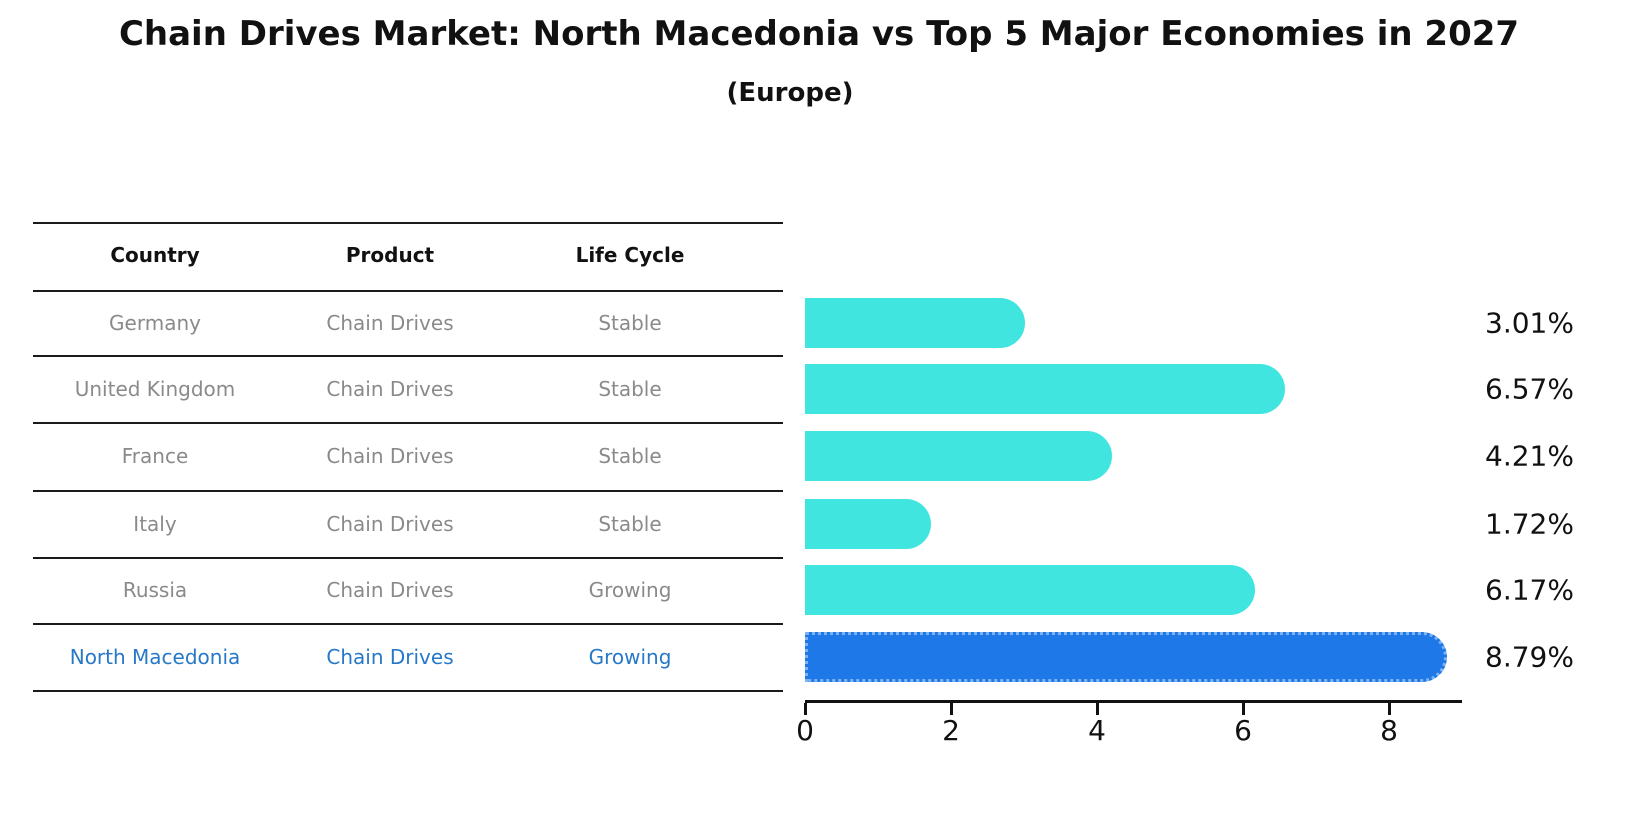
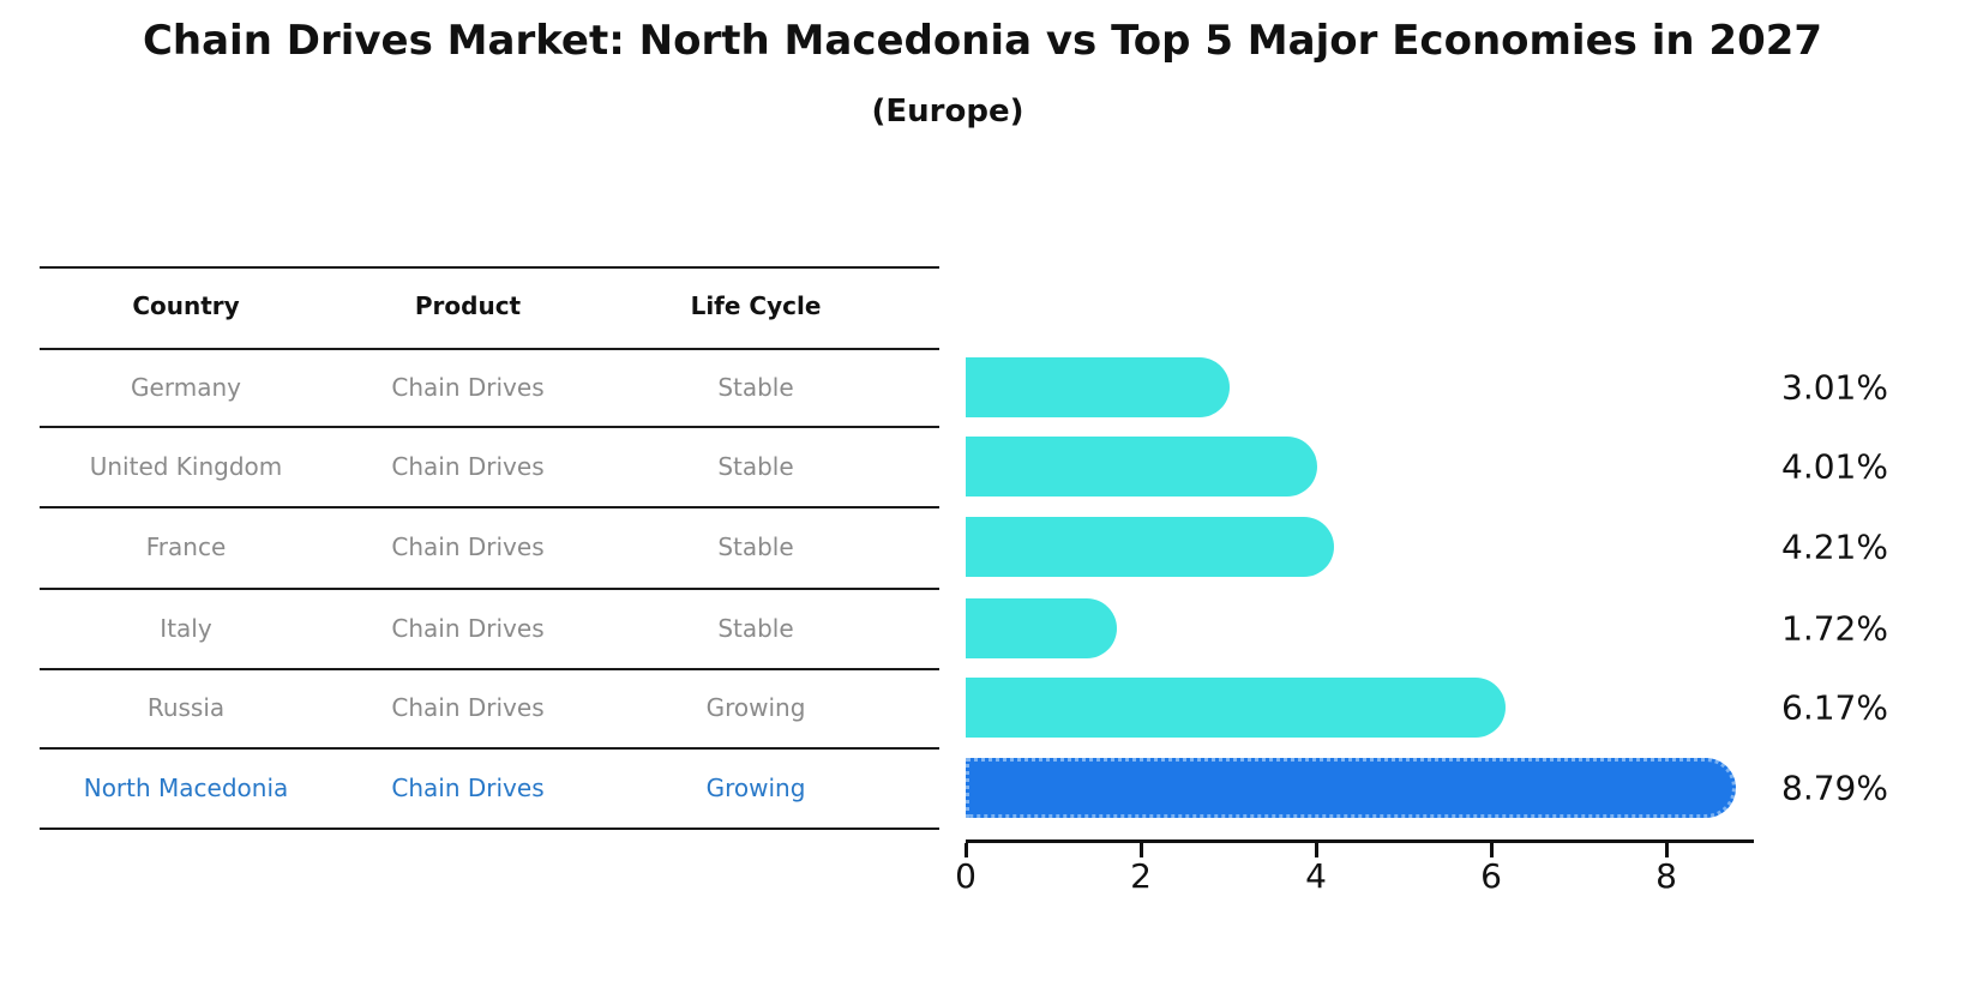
United Kingdom: 6.57% -> 4.01%
